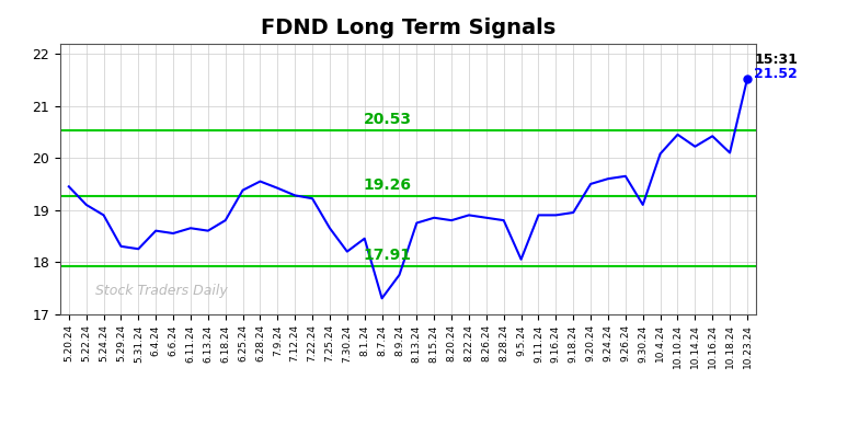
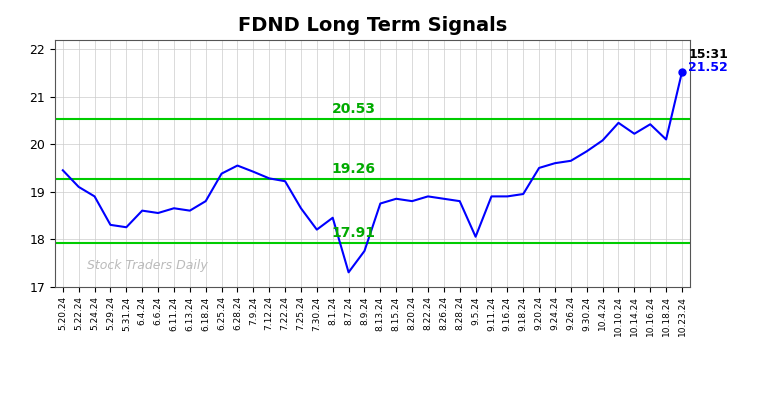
9.30.24: 19.10 -> 19.85
